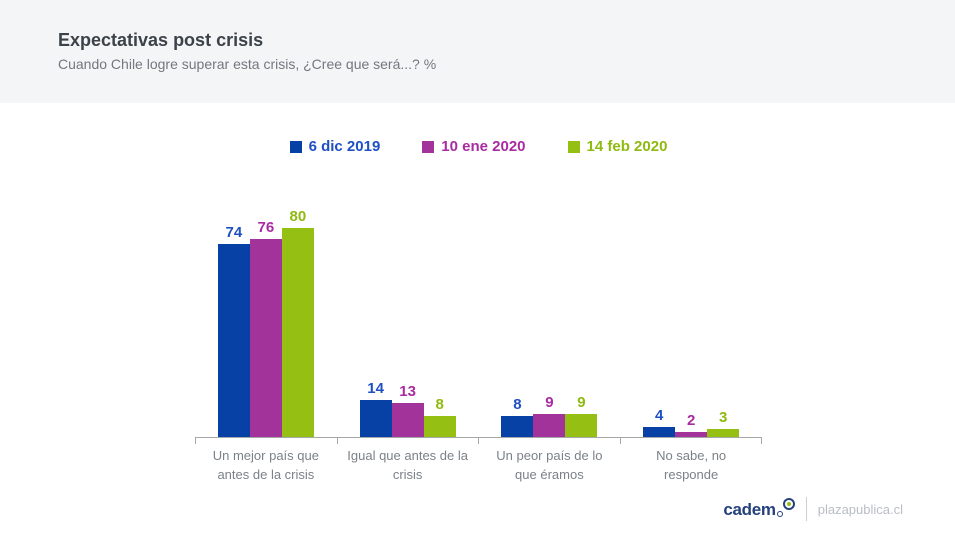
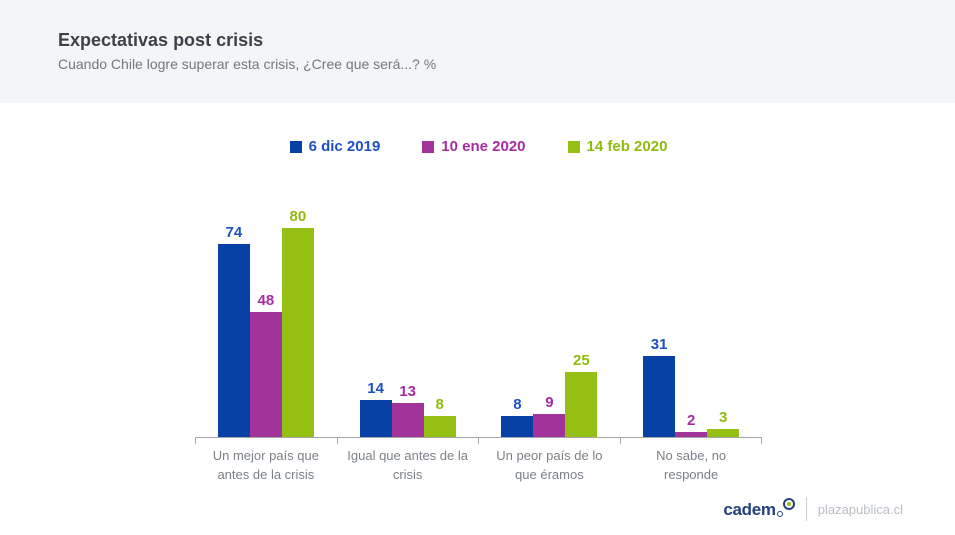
10 ene 2020/Un mejor país que antes de la crisis: 76 -> 48
14 feb 2020/Un peor país de lo que éramos: 9 -> 25
6 dic 2019/No sabe, no responde: 4 -> 31
